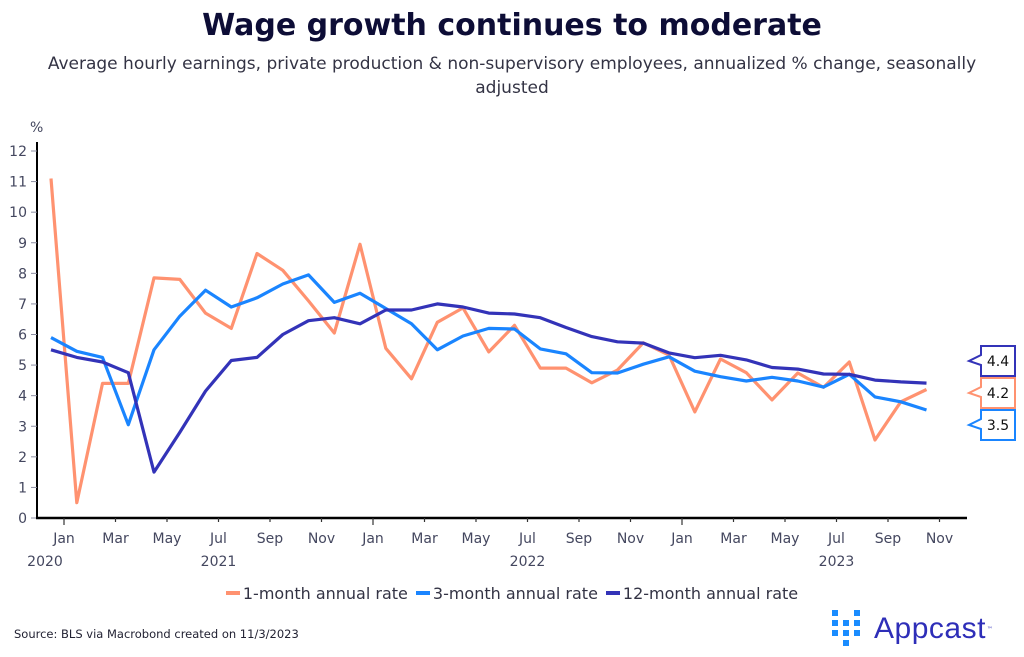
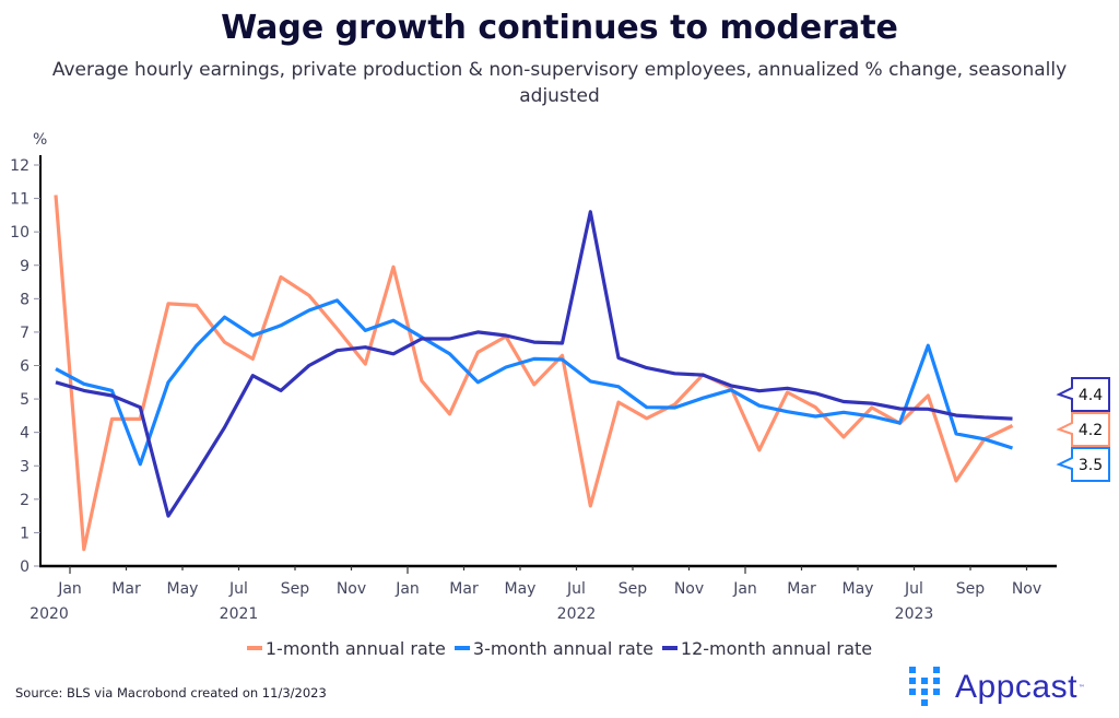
12-month annual rate/Jul 2021: 5.2 -> 5.7
1-month annual rate/Jul 2022: 4.9 -> 1.8
12-month annual rate/Jul 2022: 6.5 -> 10.6
3-month annual rate/Jul 2023: 4.7 -> 6.6
